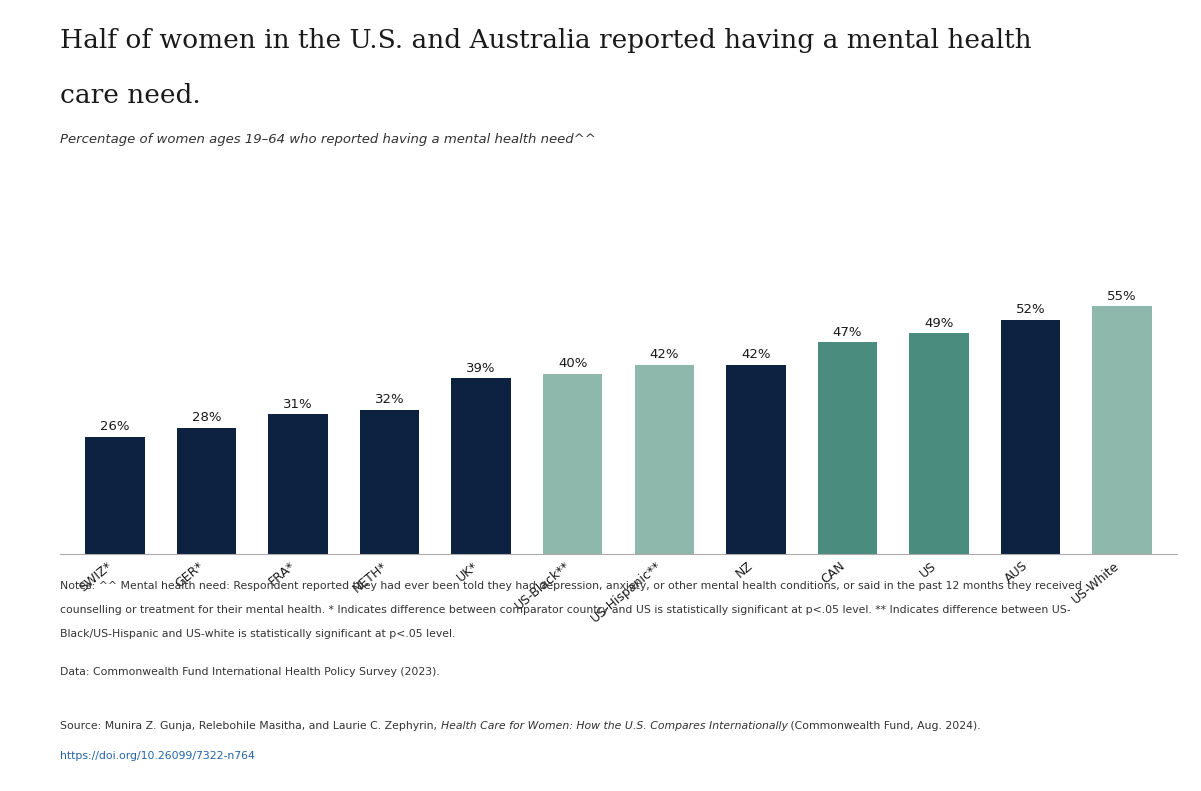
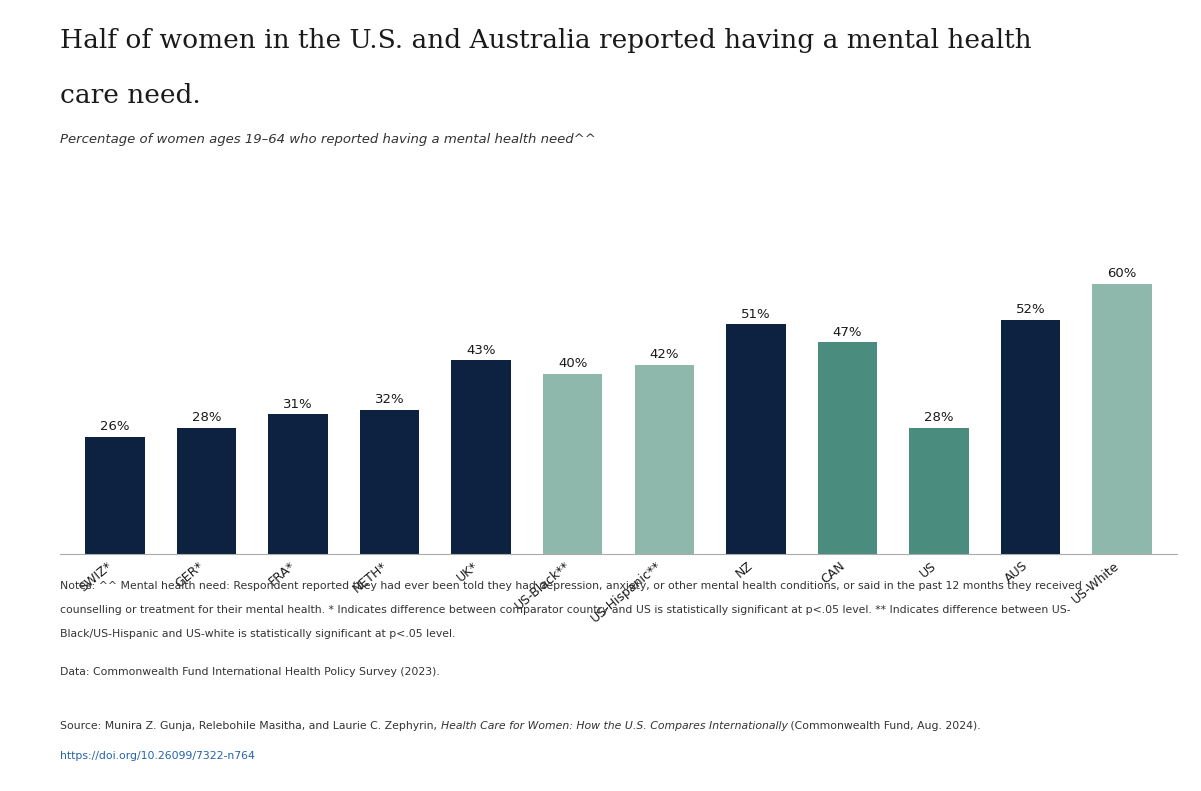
UK*: 39% -> 43%
NZ: 42% -> 51%
US: 49% -> 28%
US-White: 55% -> 60%
